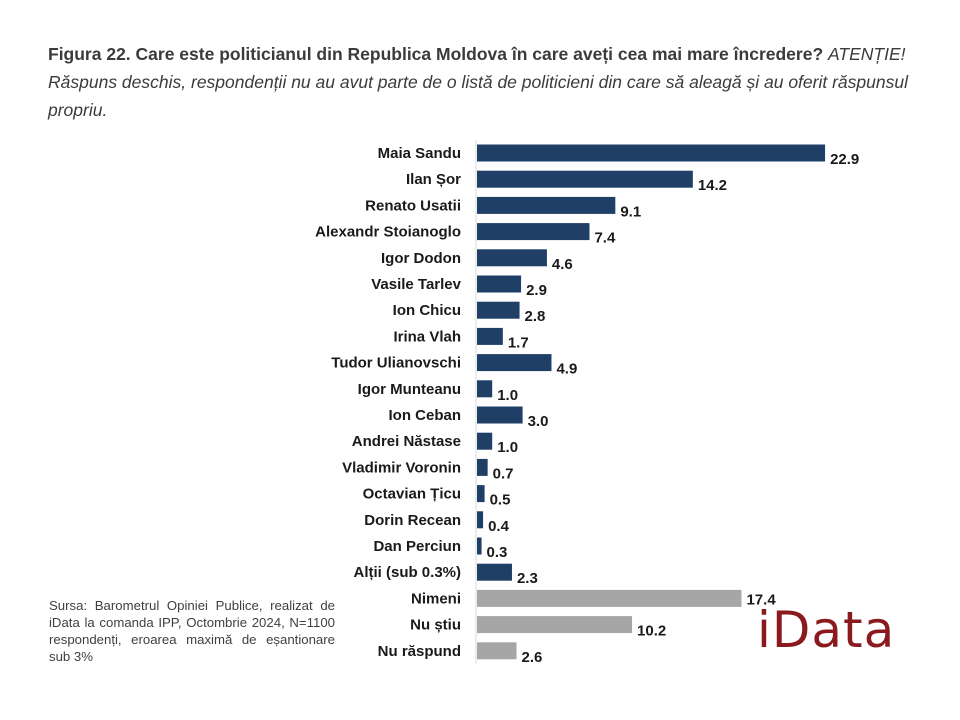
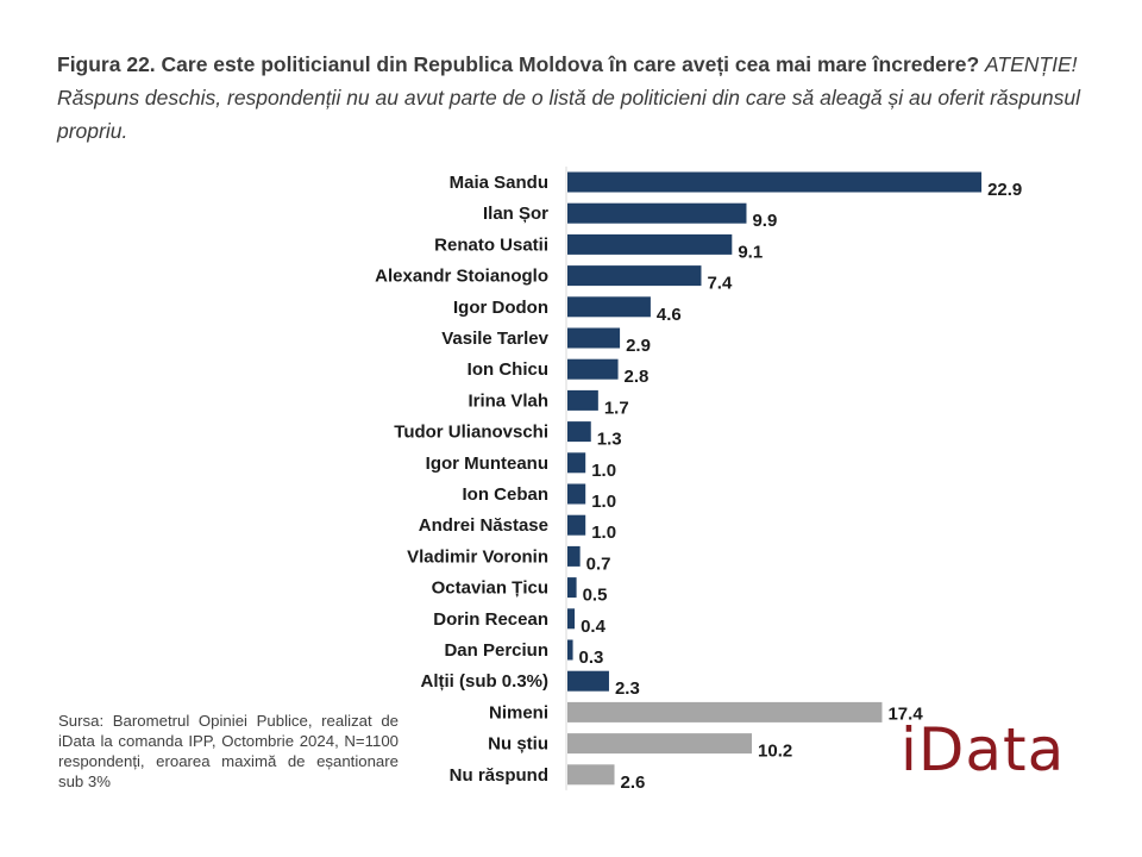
Ilan Șor: 14.2 -> 9.9
Tudor Ulianovschi: 4.9 -> 1.3
Ion Ceban: 3.0 -> 1.0
